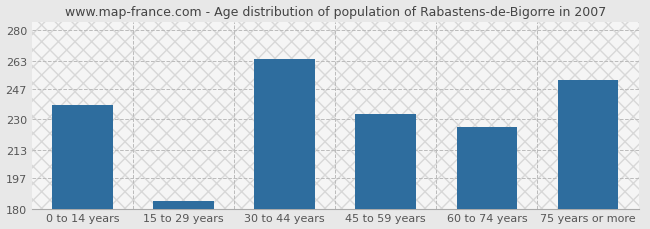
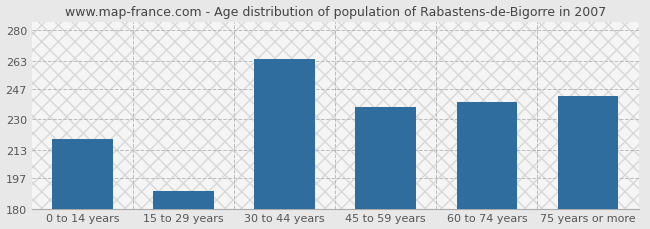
0 to 14 years: 238 -> 219
15 to 29 years: 184 -> 190
45 to 59 years: 233 -> 237
60 to 74 years: 226 -> 240
75 years or more: 252 -> 243
